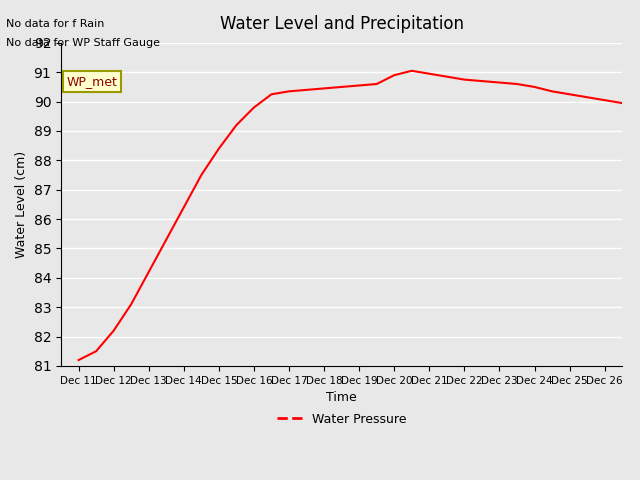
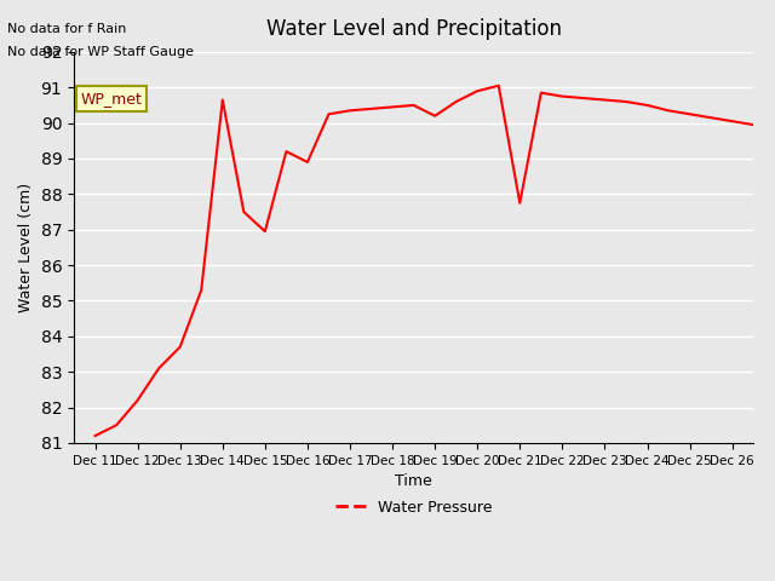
Dec 13: 84.20 -> 83.70
Dec 14: 86.40 -> 90.65
Dec 15: 88.40 -> 86.95
Dec 16: 89.80 -> 88.90
Dec 19: 90.55 -> 90.20
Dec 21: 90.95 -> 87.75
